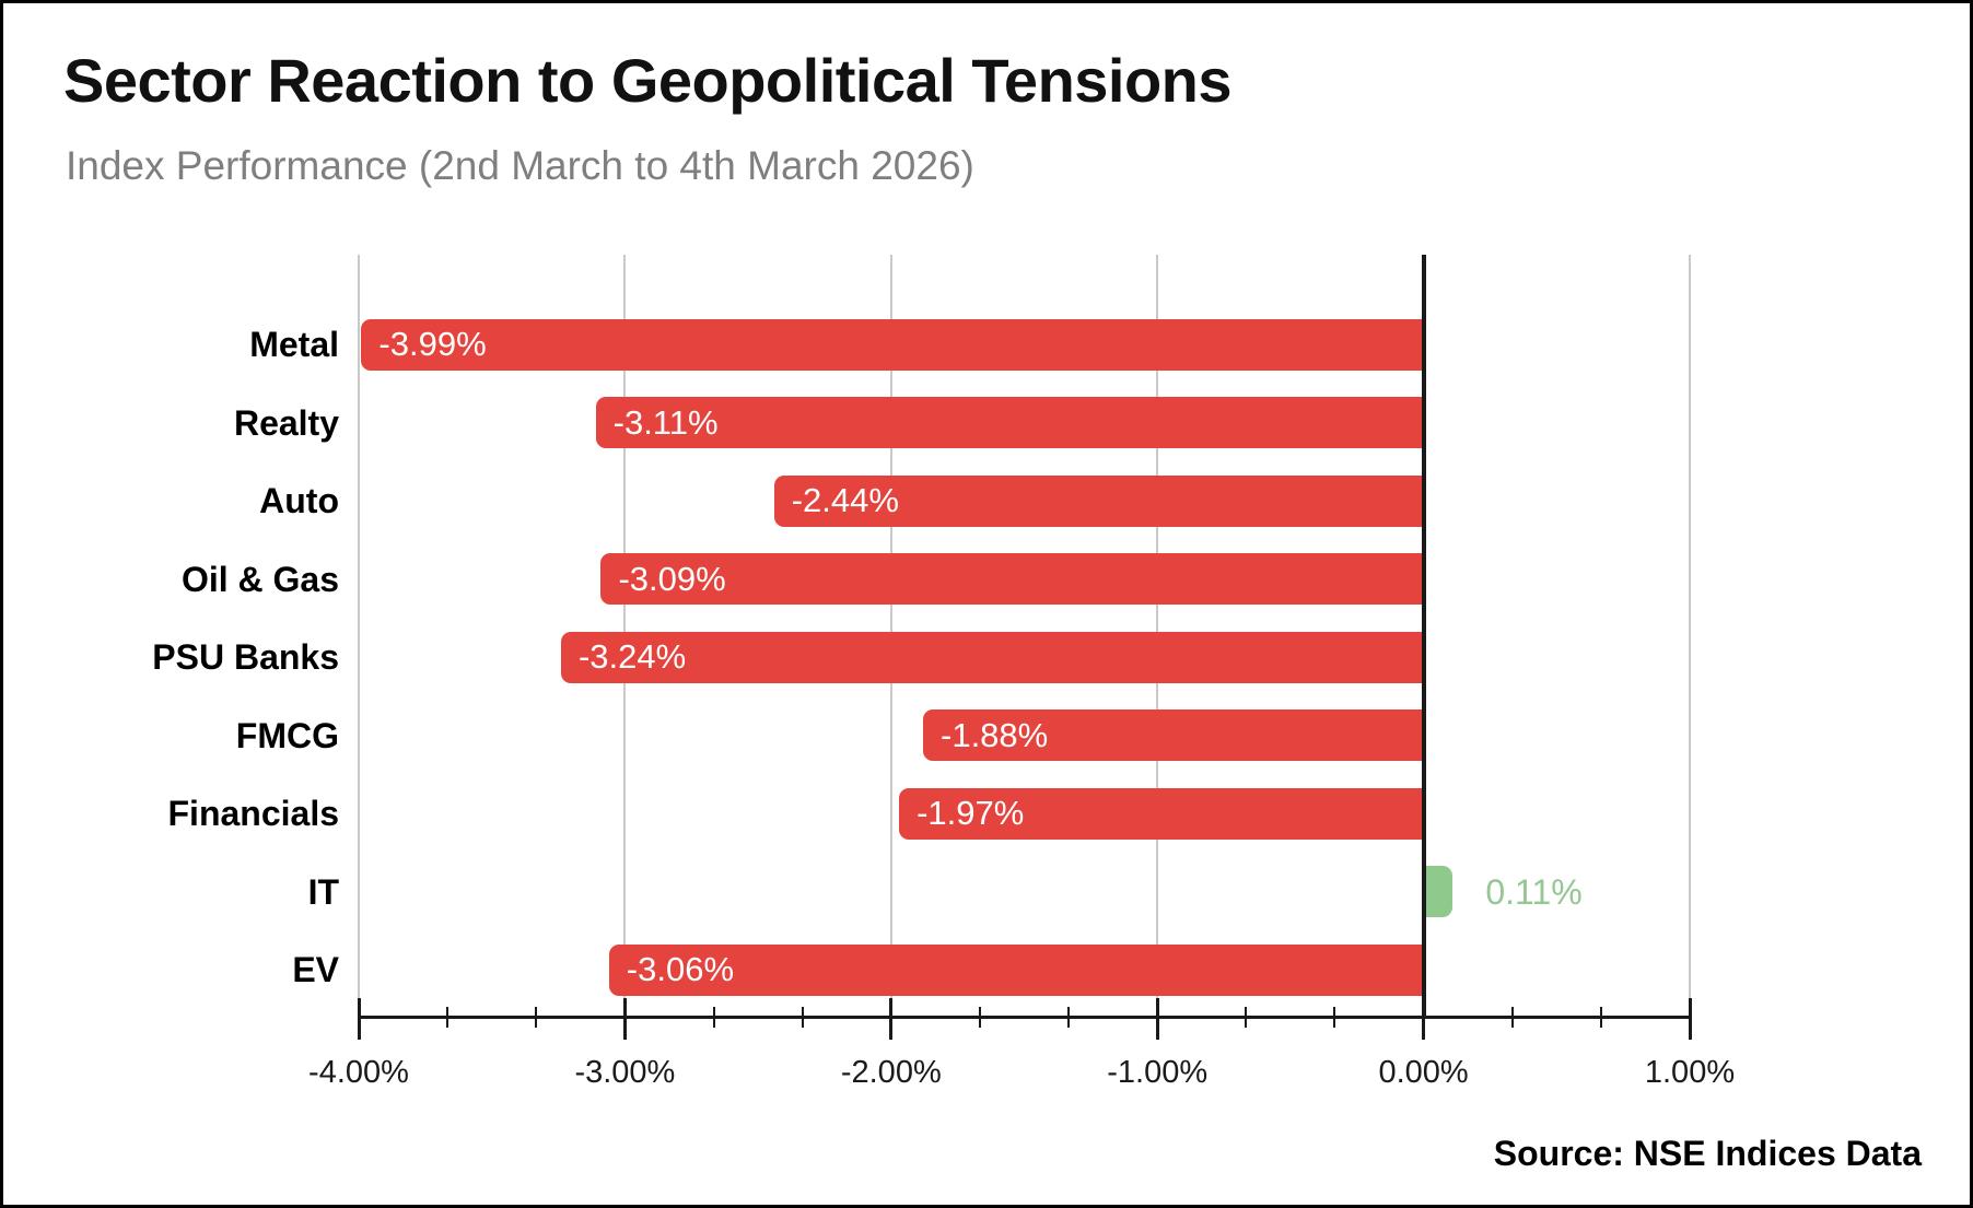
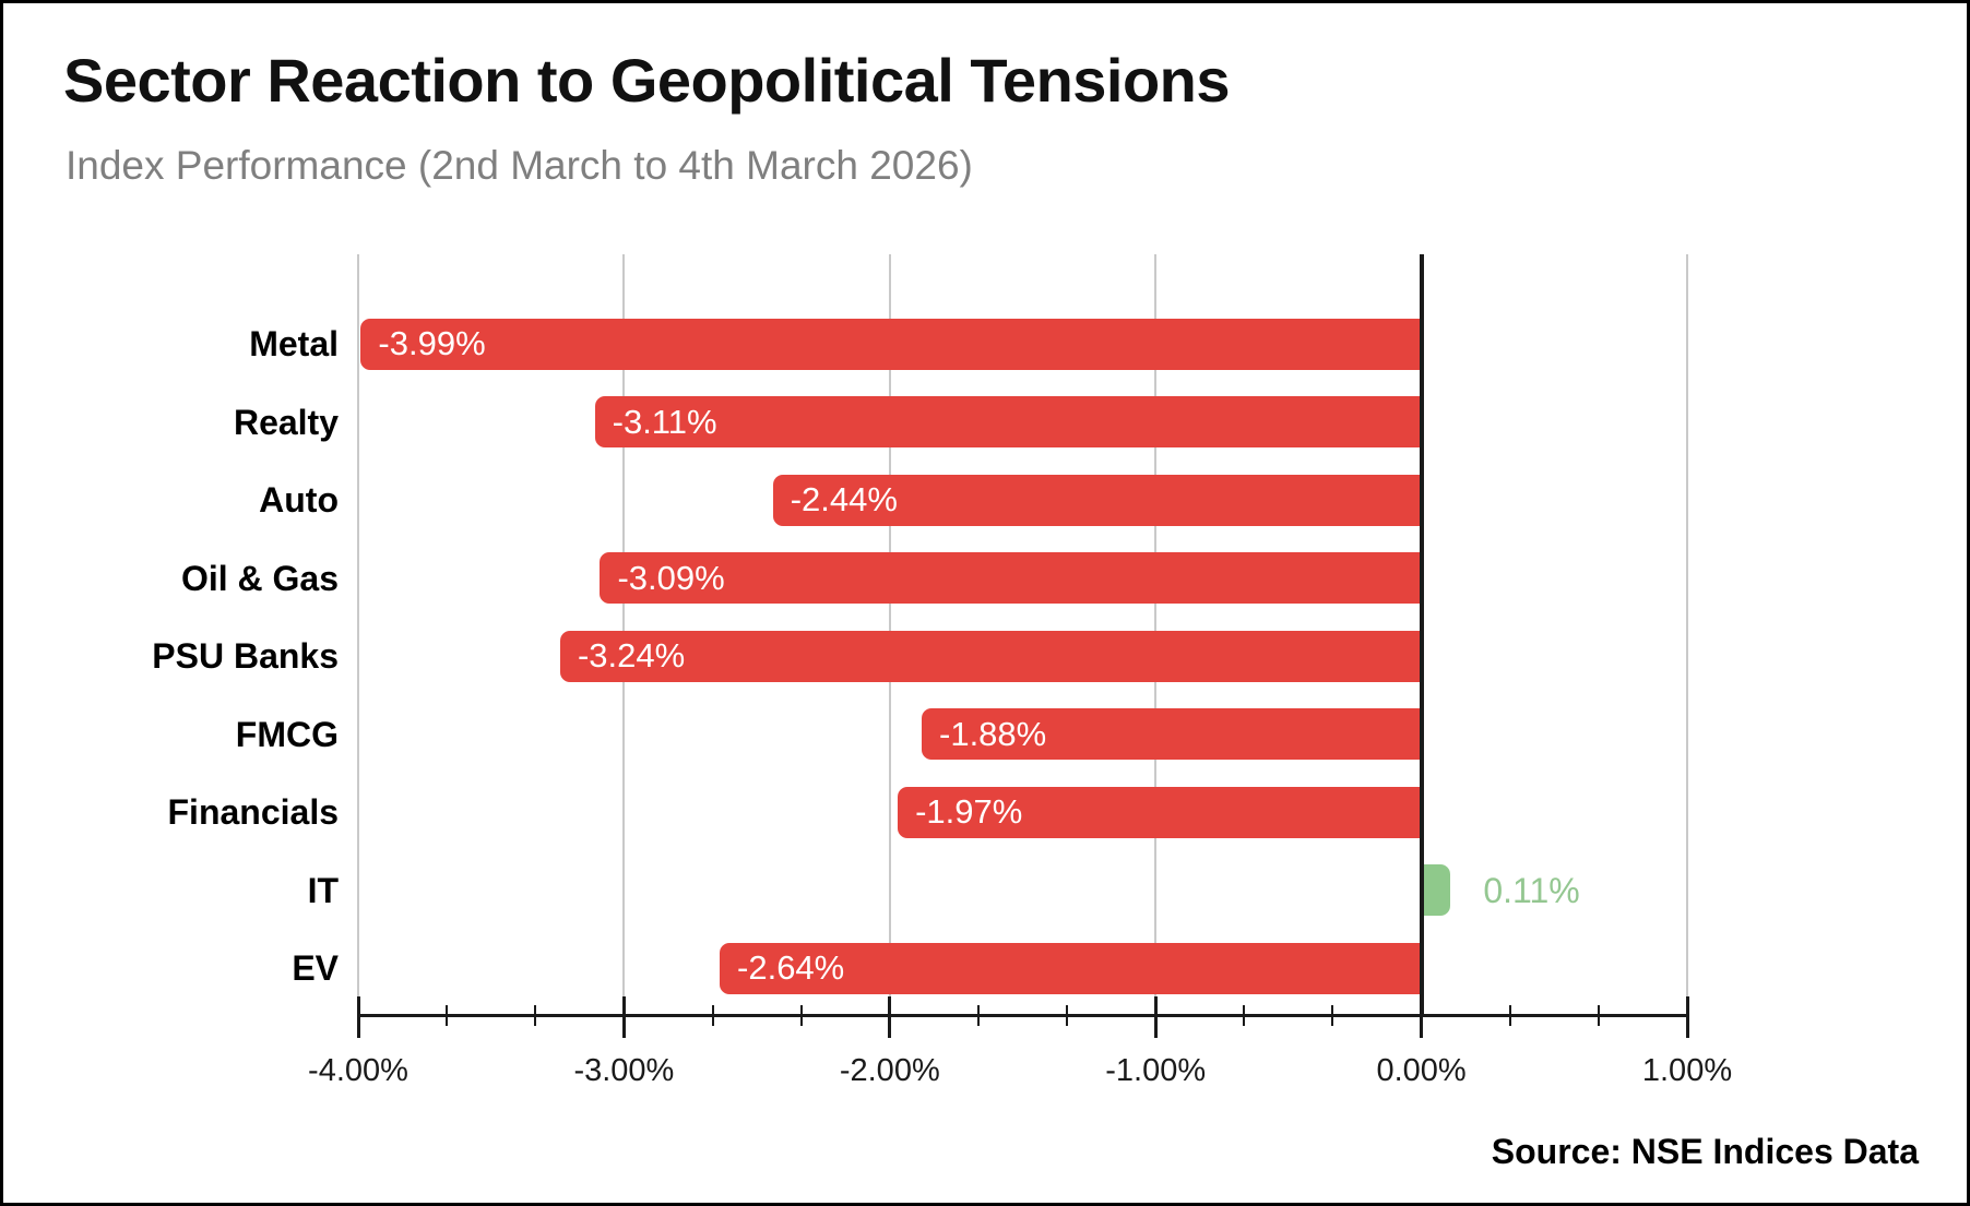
EV: -3.06% -> -2.64%
